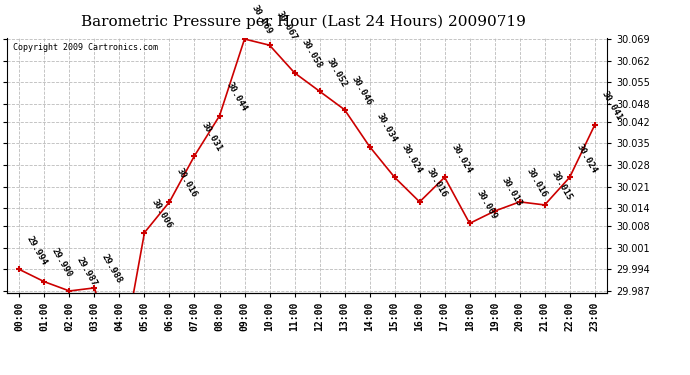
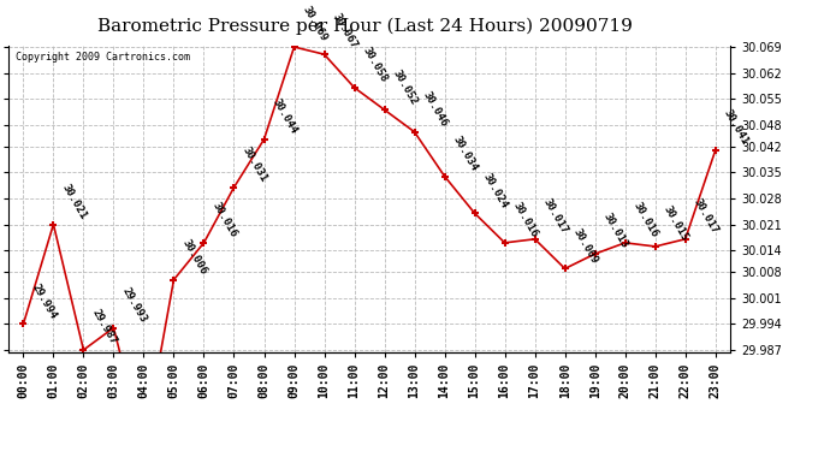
01:00: 29.990 -> 30.021
03:00: 29.988 -> 29.993
17:00: 30.024 -> 30.017
22:00: 30.024 -> 30.017
